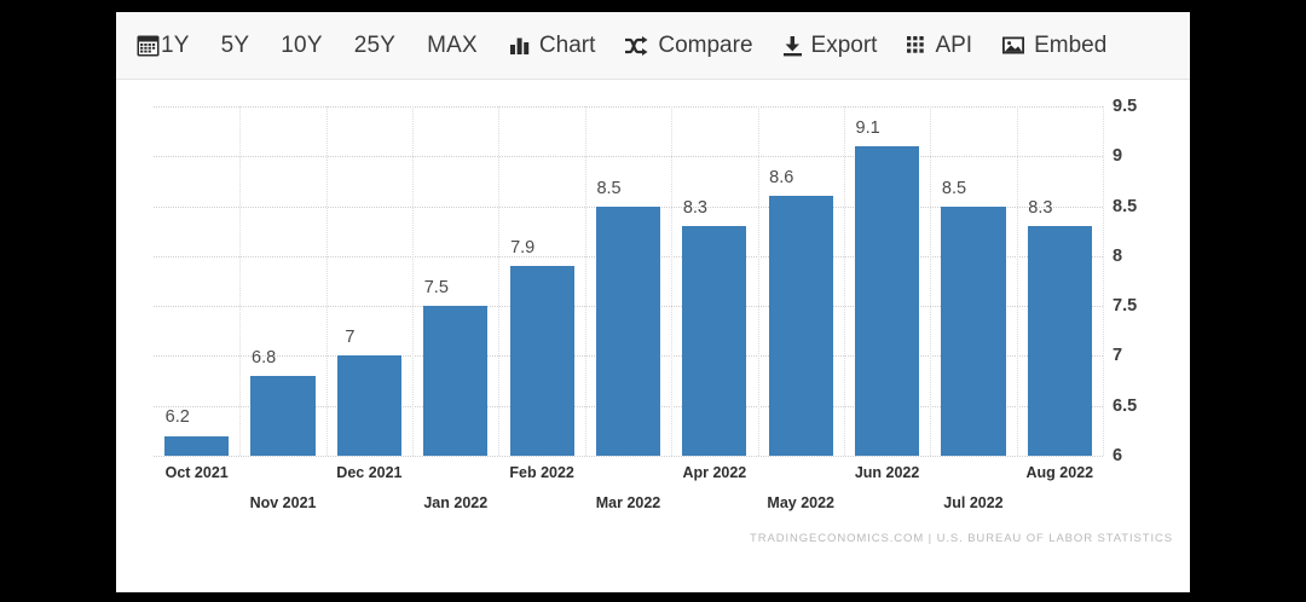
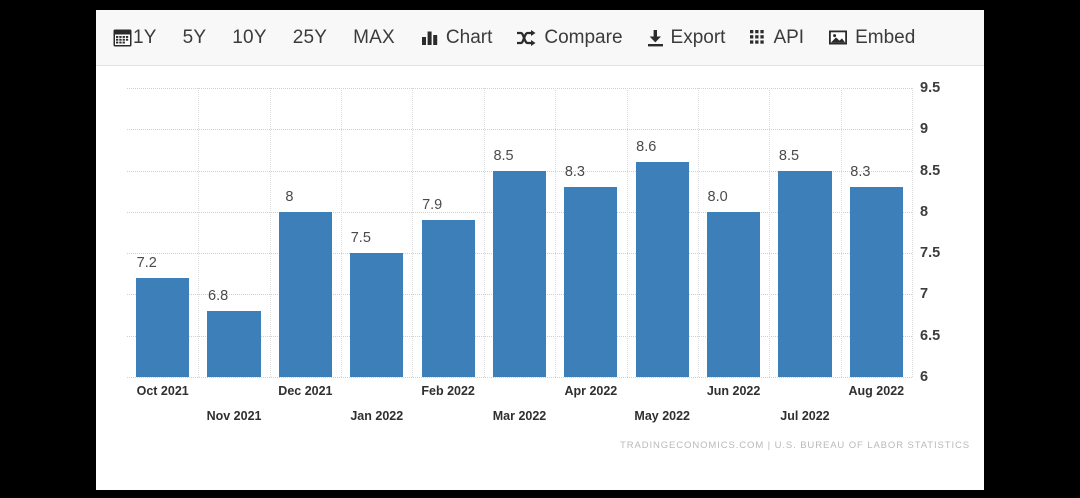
Oct 2021: 6.2 -> 7.2
Dec 2021: 7 -> 8
Jun 2022: 9.1 -> 8.0
